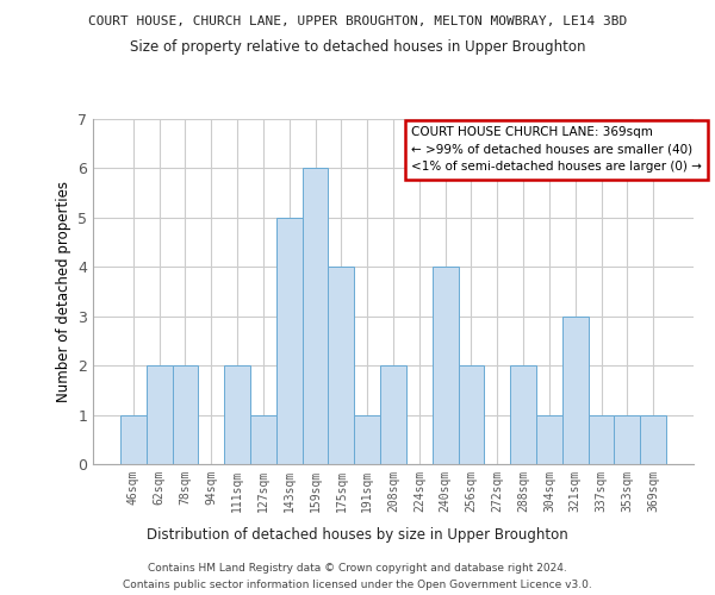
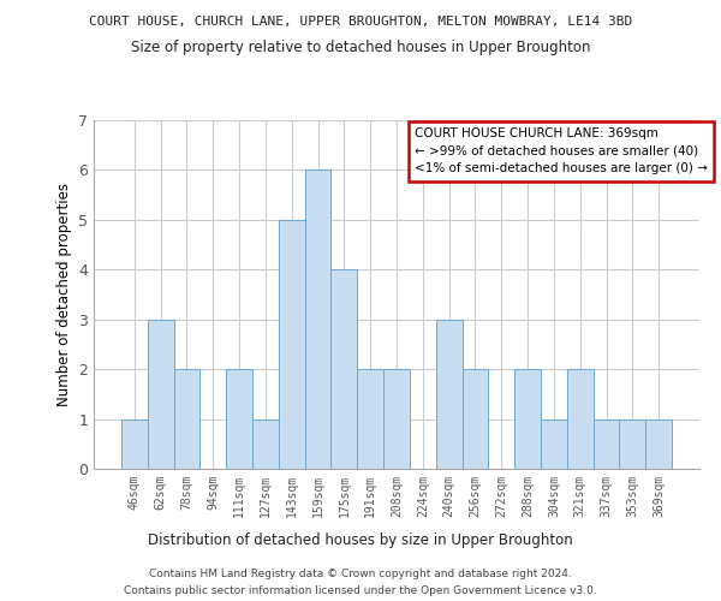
62sqm: 2 -> 3
191sqm: 1 -> 2
240sqm: 4 -> 3
321sqm: 3 -> 2
